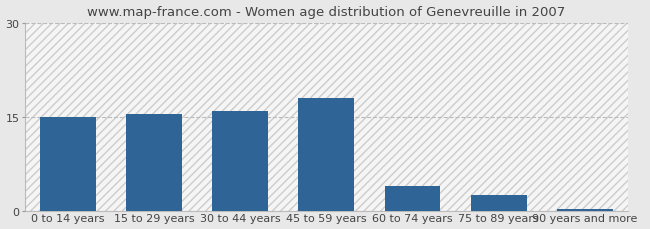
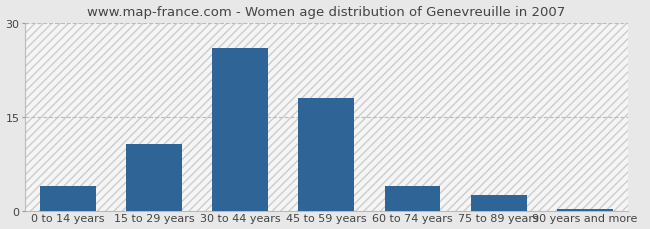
0 to 14 years: 15.0 -> 4.0
15 to 29 years: 15.5 -> 10.6
30 to 44 years: 16.0 -> 26.0
